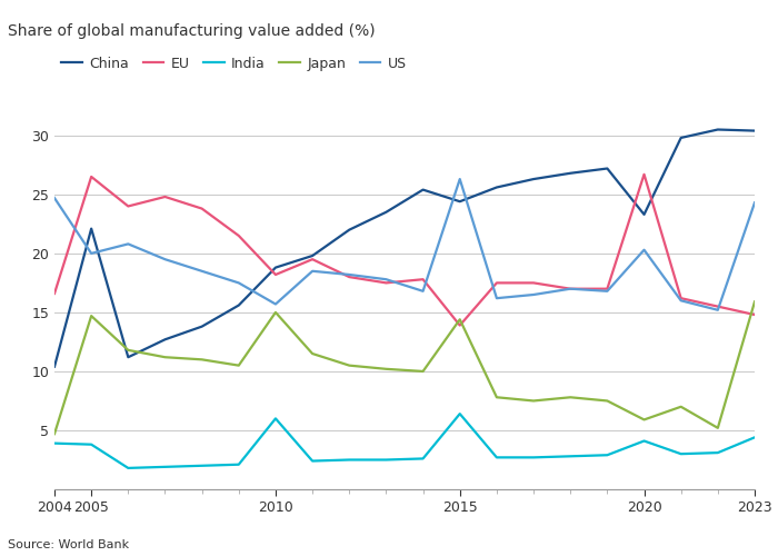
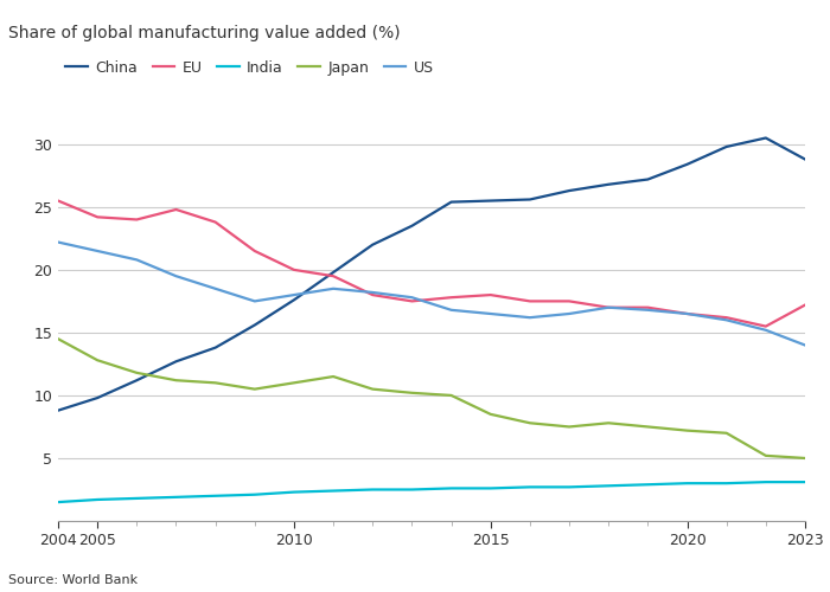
China/2004: 10.4 -> 8.8
EU/2004: 16.6 -> 25.5
India/2004: 3.9 -> 1.5
Japan/2004: 4.7 -> 14.5
US/2004: 24.7 -> 22.2
China/2005: 22.1 -> 9.8
EU/2005: 26.5 -> 24.2
India/2005: 3.8 -> 1.7
Japan/2005: 14.7 -> 12.8
US/2005: 20.0 -> 21.5
China/2010: 18.8 -> 17.6
EU/2010: 18.2 -> 20.0
India/2010: 6.0 -> 2.3
Japan/2010: 15.0 -> 11.0
US/2010: 15.7 -> 18.0
China/2015: 24.4 -> 25.5
EU/2015: 13.9 -> 18.0
India/2015: 6.4 -> 2.6
Japan/2015: 14.4 -> 8.5
US/2015: 26.3 -> 16.5
China/2020: 23.3 -> 28.4
EU/2020: 26.7 -> 16.5
India/2020: 4.1 -> 3.0
Japan/2020: 5.9 -> 7.2
US/2020: 20.3 -> 16.5
China/2023: 30.4 -> 28.8
EU/2023: 14.8 -> 17.2
India/2023: 4.4 -> 3.1
Japan/2023: 15.9 -> 5.0
US/2023: 24.3 -> 14.0
